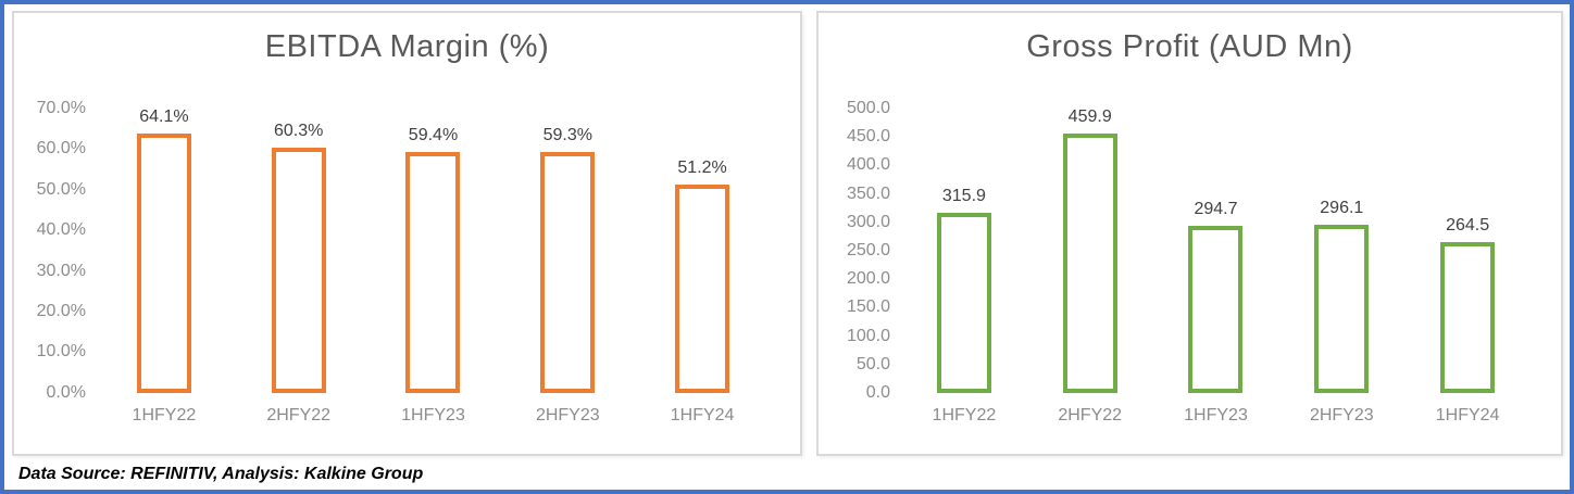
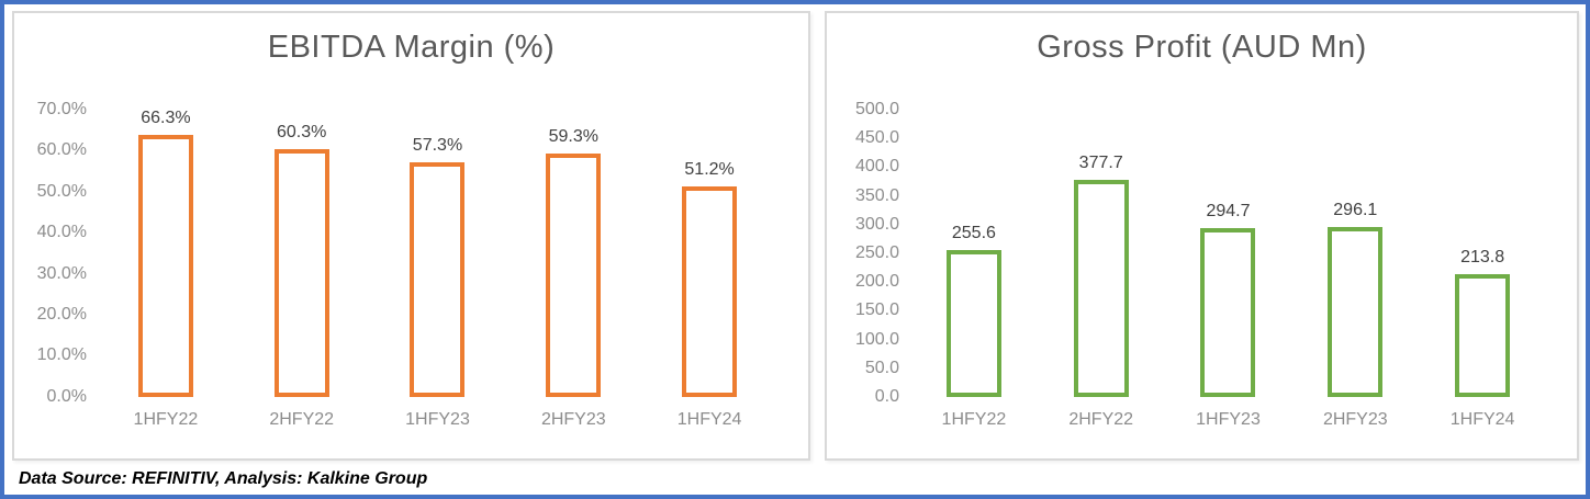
EBITDA Margin (%)/1HFY22: 64.1% -> 66.3%
EBITDA Margin (%)/1HFY23: 59.4% -> 57.3%
Gross Profit (AUD Mn)/1HFY22: 315.9 -> 255.6
Gross Profit (AUD Mn)/2HFY22: 459.9 -> 377.7
Gross Profit (AUD Mn)/1HFY24: 264.5 -> 213.8
